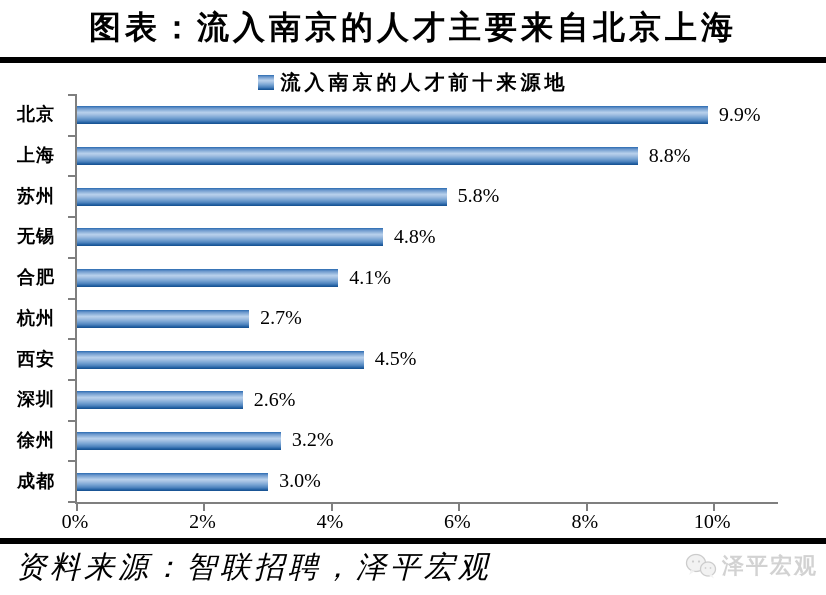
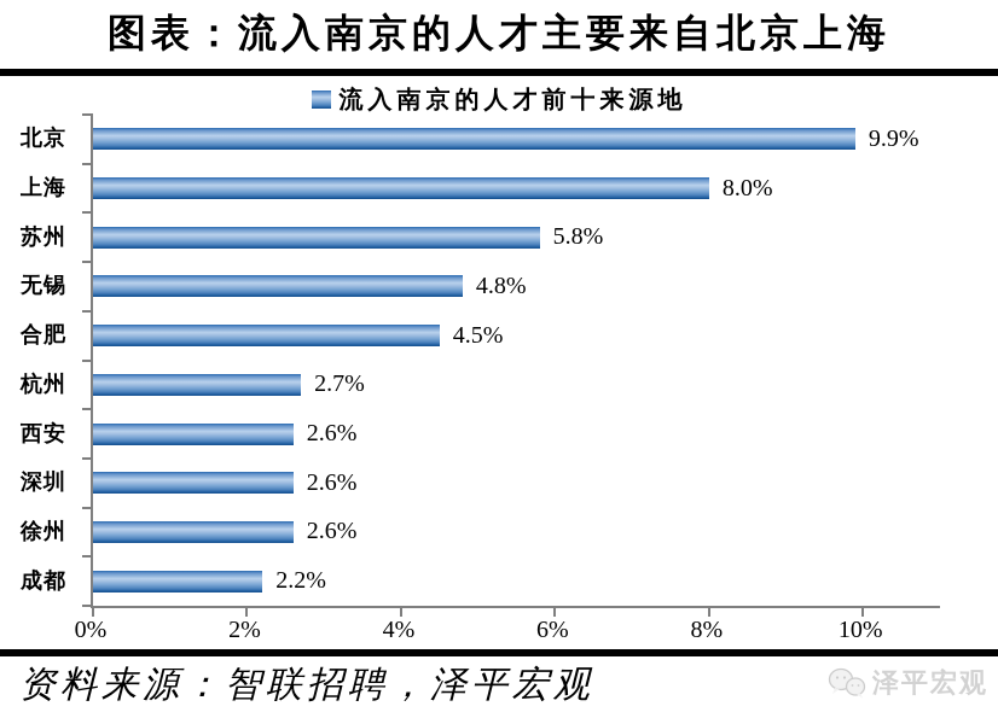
上海: 8.8% -> 8.0%
合肥: 4.1% -> 4.5%
西安: 4.5% -> 2.6%
徐州: 3.2% -> 2.6%
成都: 3.0% -> 2.2%
